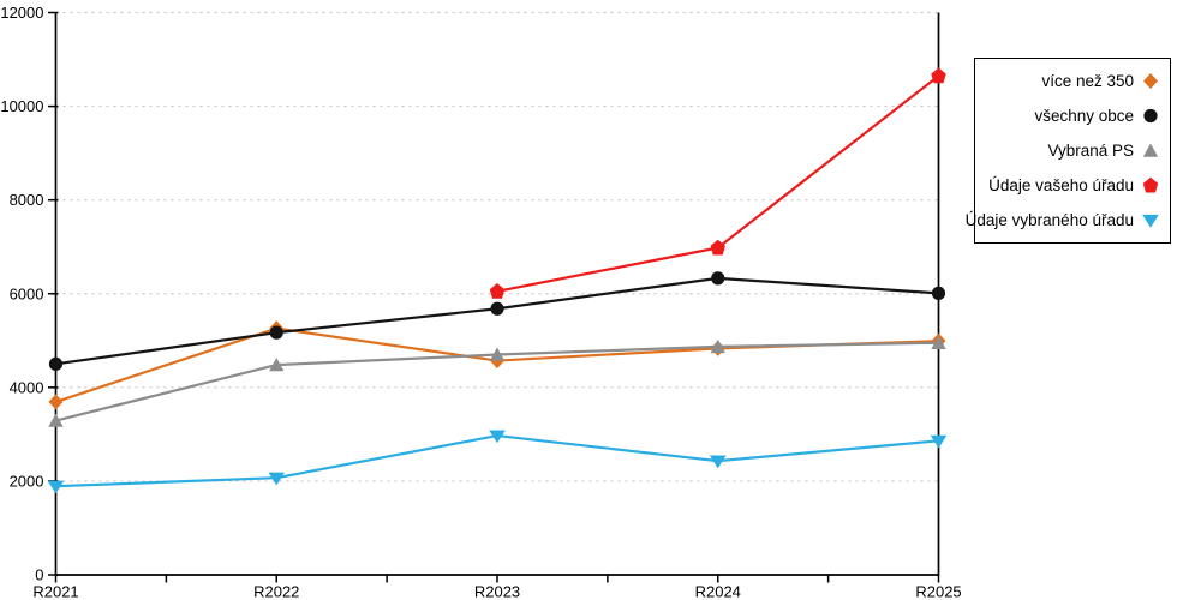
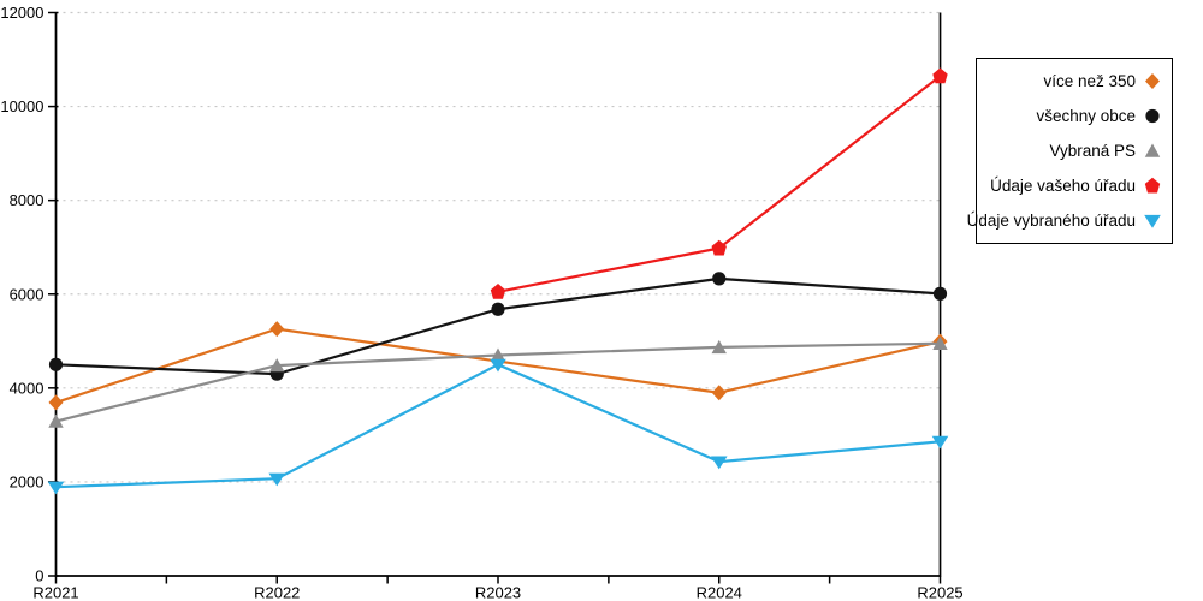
všechny obce/R2022: 5200 -> 4300
Údaje vybraného úřadu/R2023: 3000 -> 4500
více než 350/R2024: 4800 -> 3900
